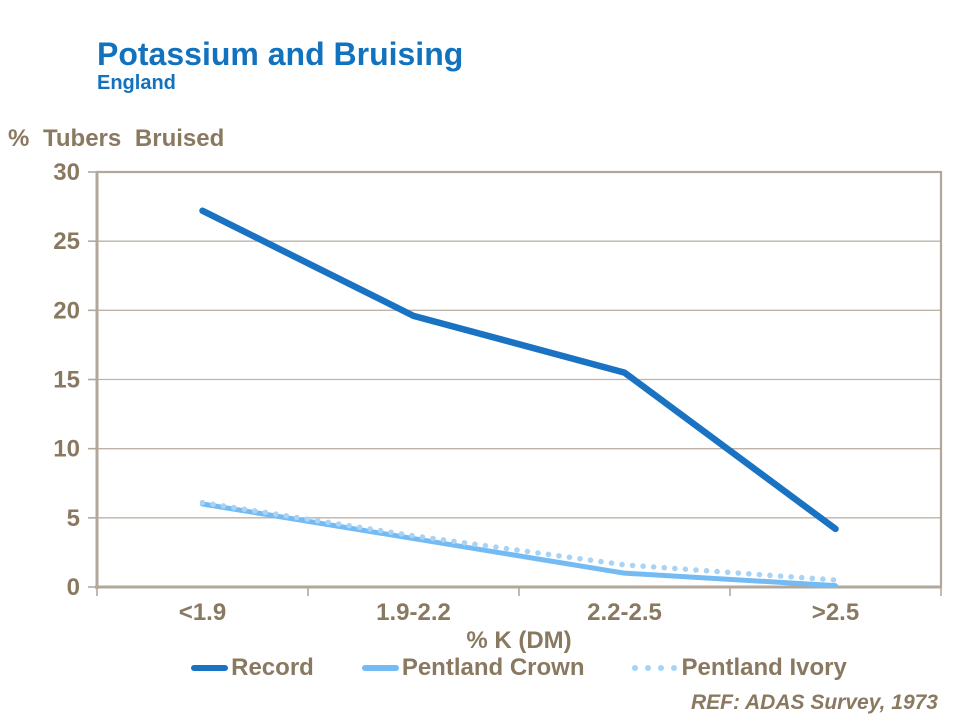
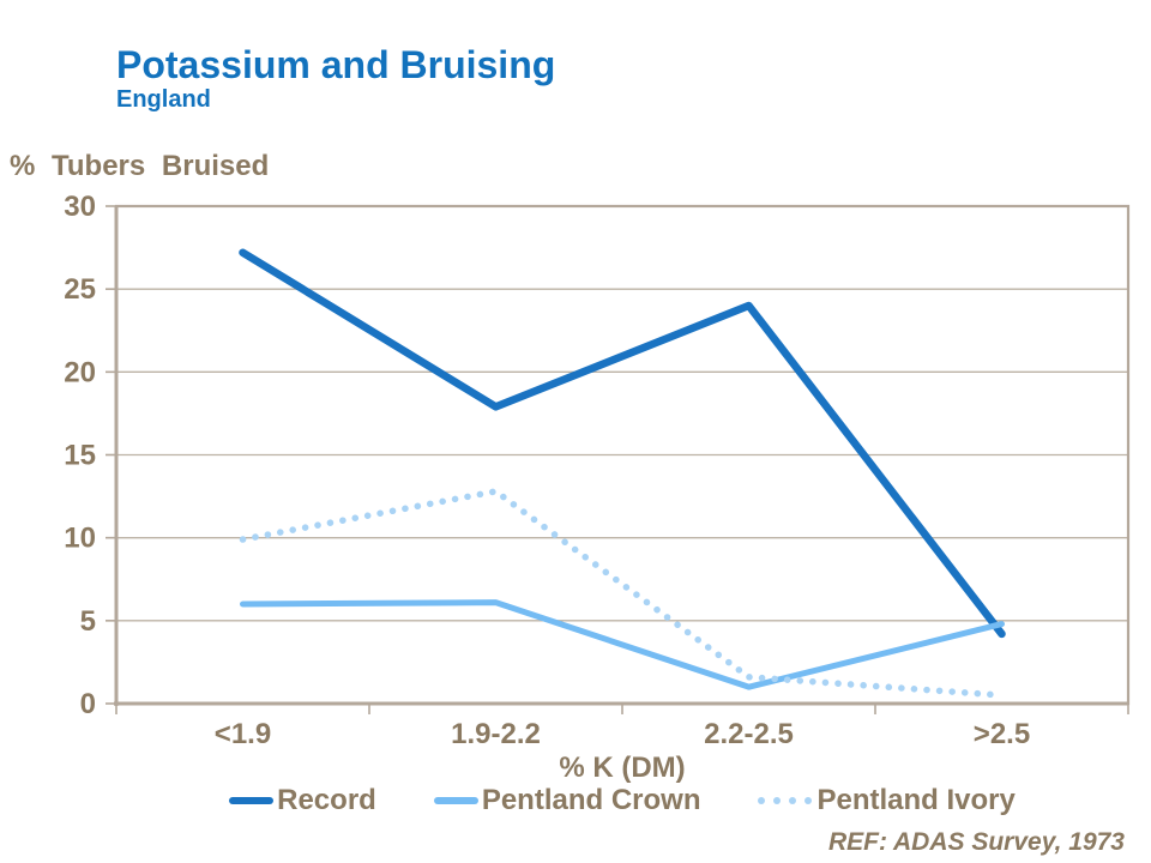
Pentland Ivory/<1.9: 6.1 -> 9.9
Record/1.9-2.2: 19.6 -> 17.9
Pentland Crown/1.9-2.2: 3.5 -> 6.1
Pentland Ivory/1.9-2.2: 3.7 -> 12.8
Record/2.2-2.5: 15.5 -> 24.0
Pentland Crown/>2.5: 0.1 -> 4.8
